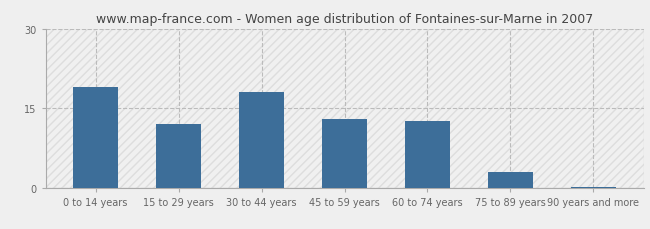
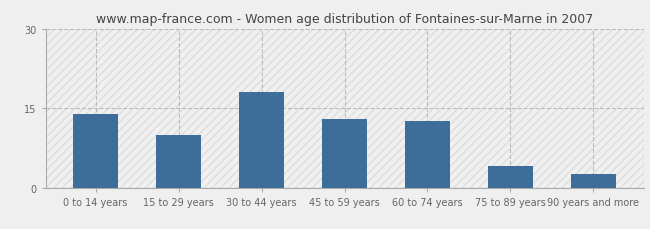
0 to 14 years: 19.0 -> 14.0
15 to 29 years: 12.0 -> 10.0
75 to 89 years: 3.0 -> 4.0
90 years and more: 0.2 -> 2.6
